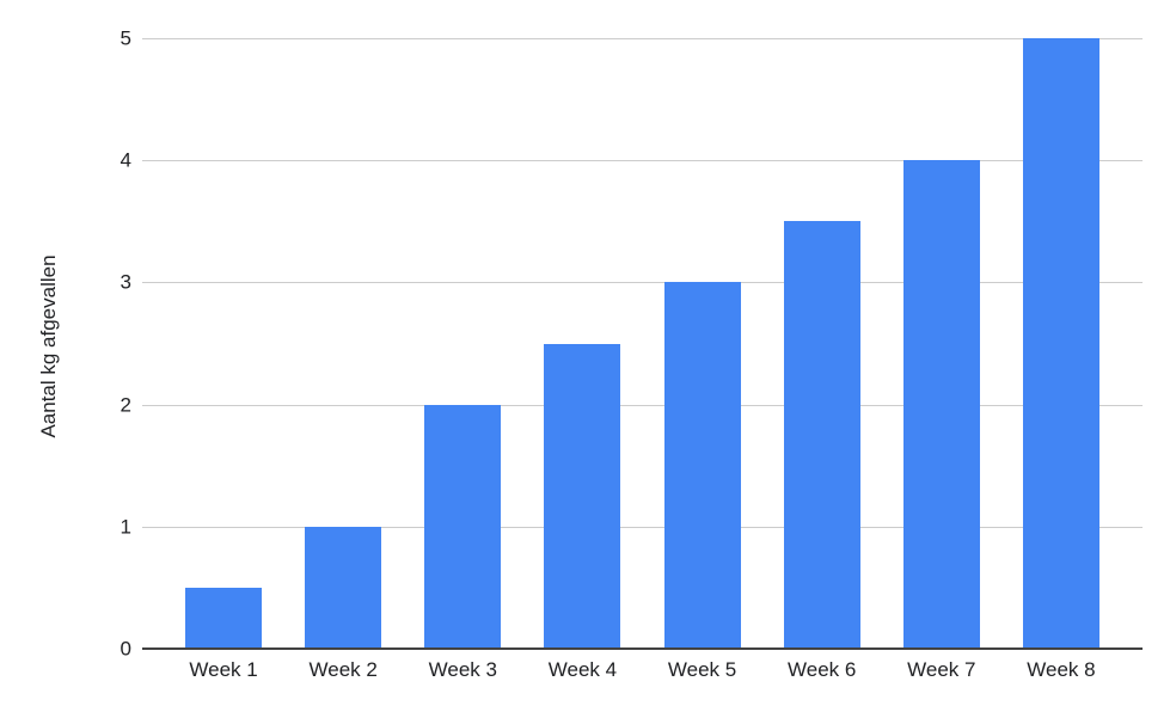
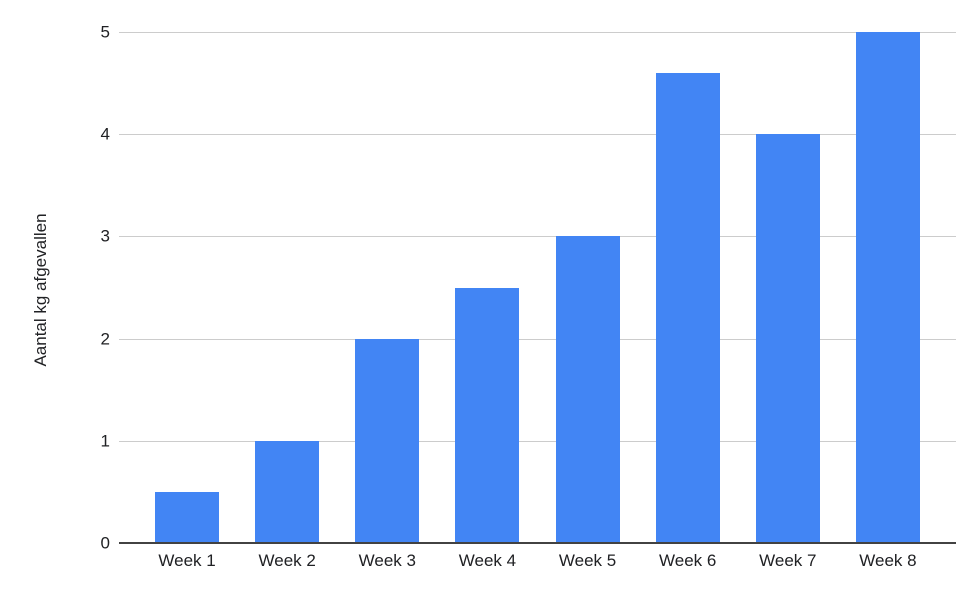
Week 6: 3.5 -> 4.6
